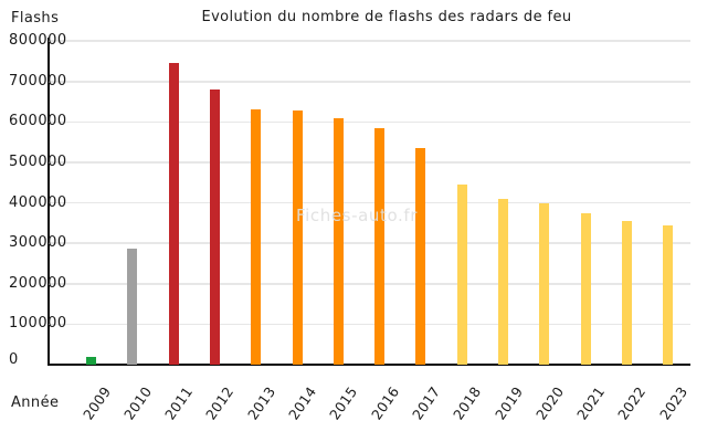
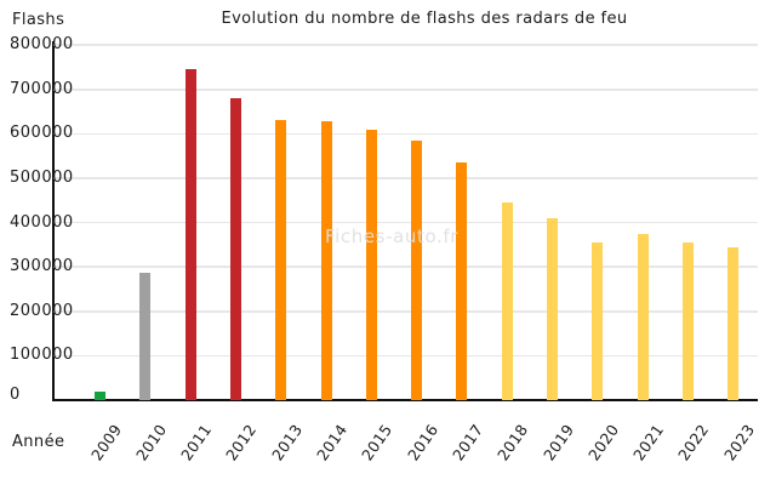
2020: 400000 -> 360000
